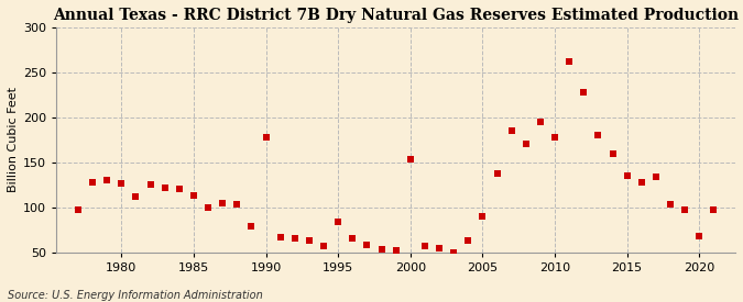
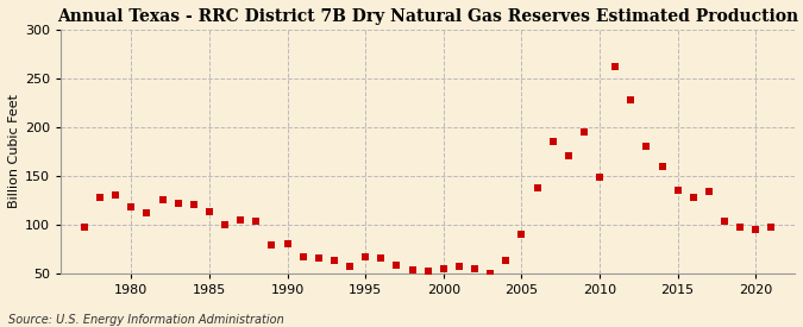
1980: 126 -> 118
1990: 178 -> 80
1995: 84 -> 67
2000: 154 -> 55
2010: 178 -> 148
2020: 68 -> 95
